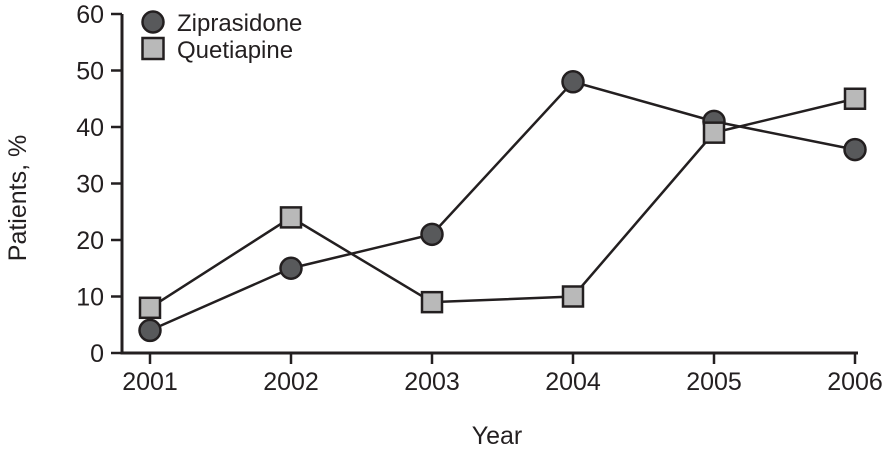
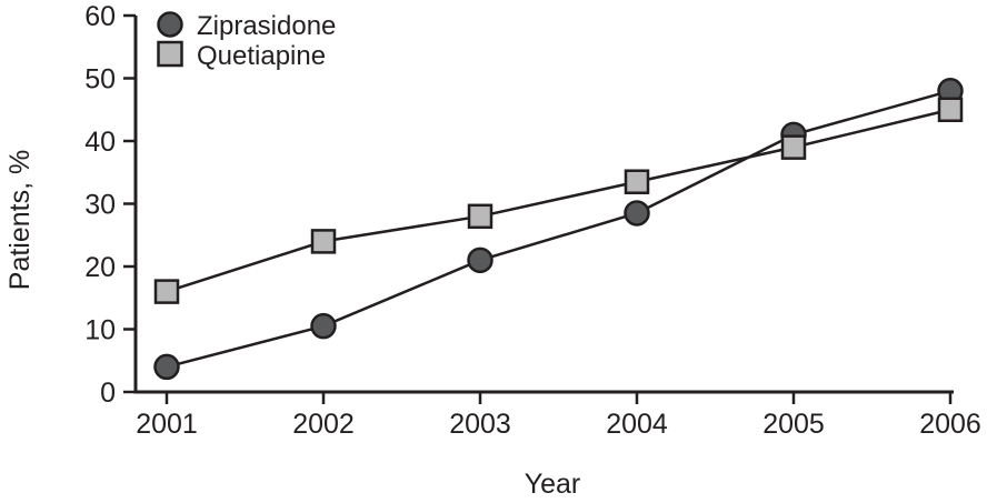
Quetiapine/2001: 8 -> 16
Ziprasidone/2002: 15 -> 10
Quetiapine/2003: 9 -> 28
Ziprasidone/2004: 48 -> 28
Quetiapine/2004: 10 -> 34
Ziprasidone/2006: 36 -> 48
